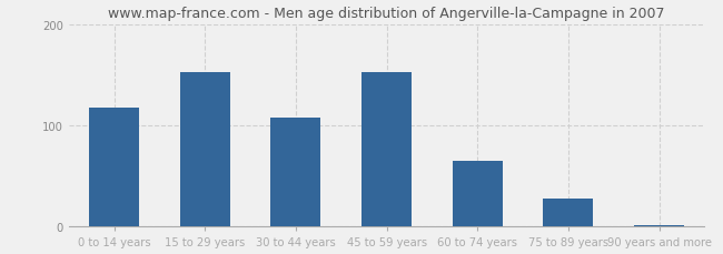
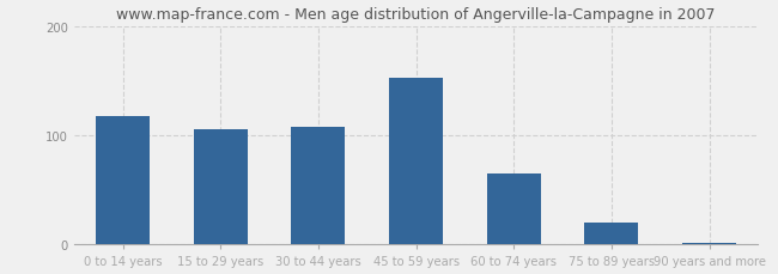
15 to 29 years: 152 -> 105
75 to 89 years: 28 -> 20
